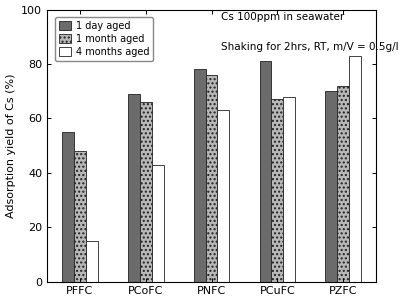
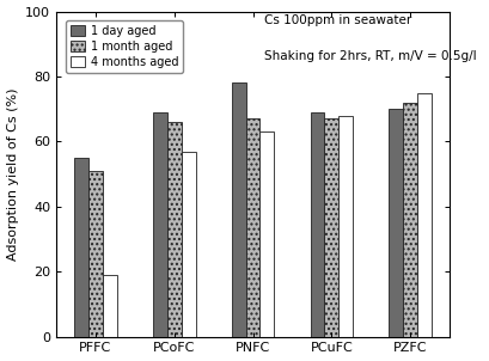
1 month aged/PFFC: 48 -> 51
4 months aged/PFFC: 15 -> 19
4 months aged/PCoFC: 43 -> 57
1 month aged/PNFC: 76 -> 67
1 day aged/PCuFC: 81 -> 69
4 months aged/PZFC: 83 -> 75
